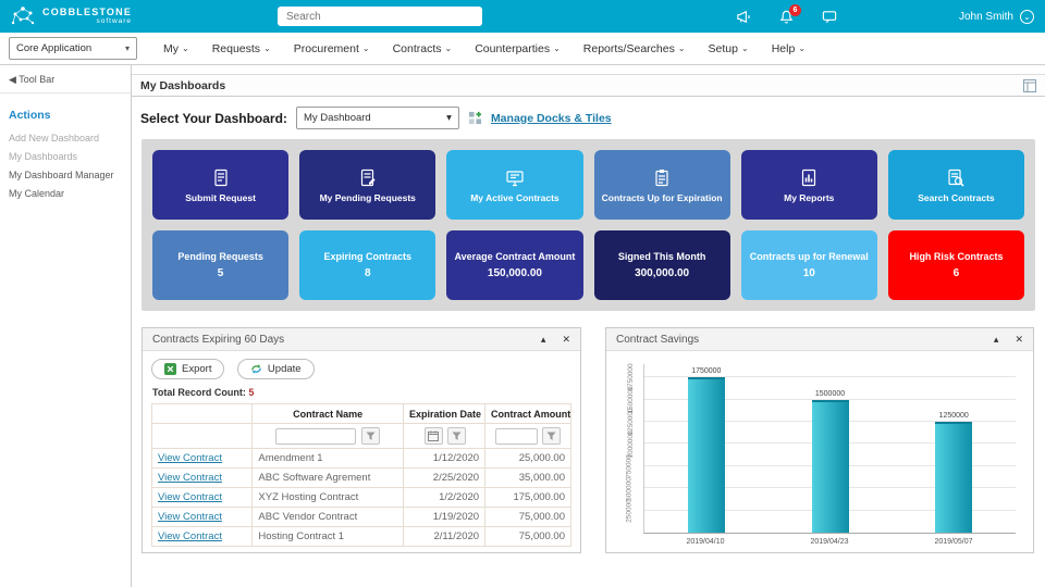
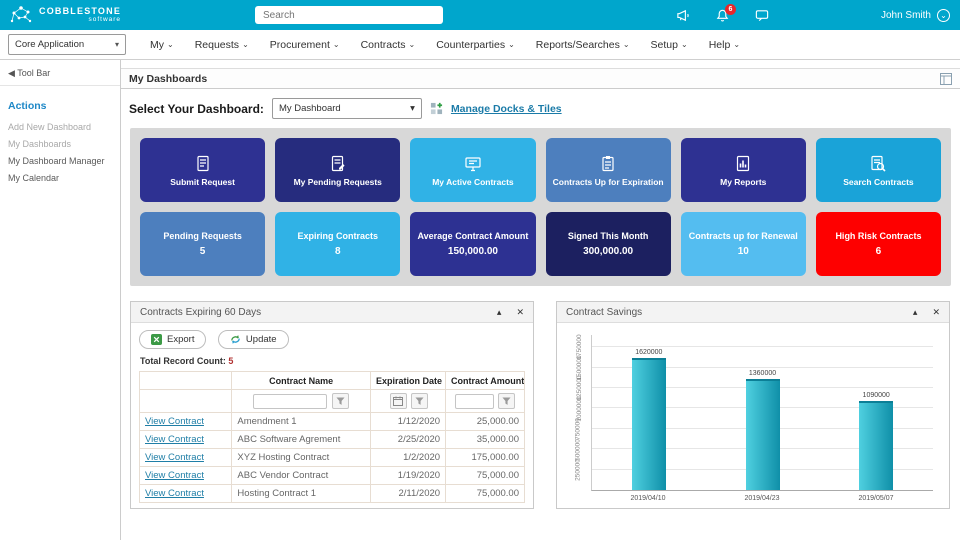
2019/04/10: 1750000 -> 1620000
2019/04/23: 1500000 -> 1360000
2019/05/07: 1250000 -> 1090000
